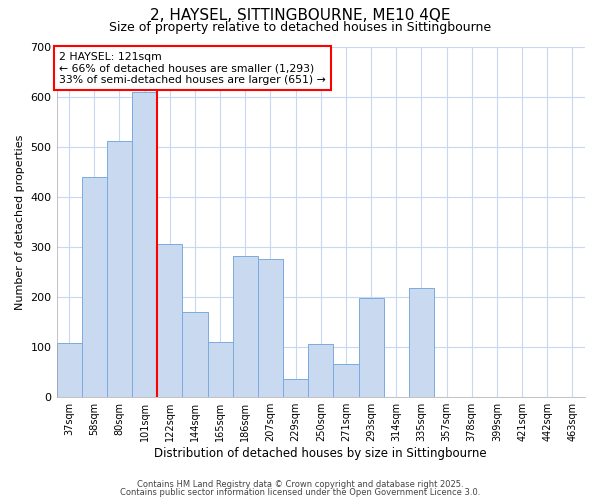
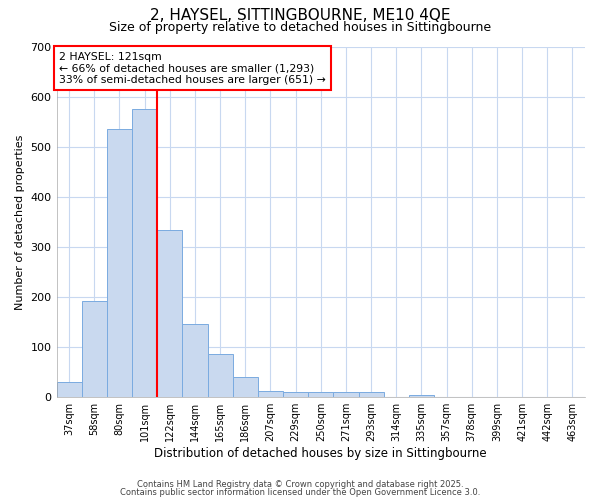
37sqm: 108 -> 30
58sqm: 440 -> 193
80sqm: 512 -> 535
101sqm: 610 -> 575
122sqm: 306 -> 333
144sqm: 170 -> 147
165sqm: 110 -> 87
186sqm: 282 -> 40
207sqm: 276 -> 13
229sqm: 36 -> 10
250sqm: 106 -> 10
271sqm: 66 -> 10
293sqm: 198 -> 10
335sqm: 218 -> 5
